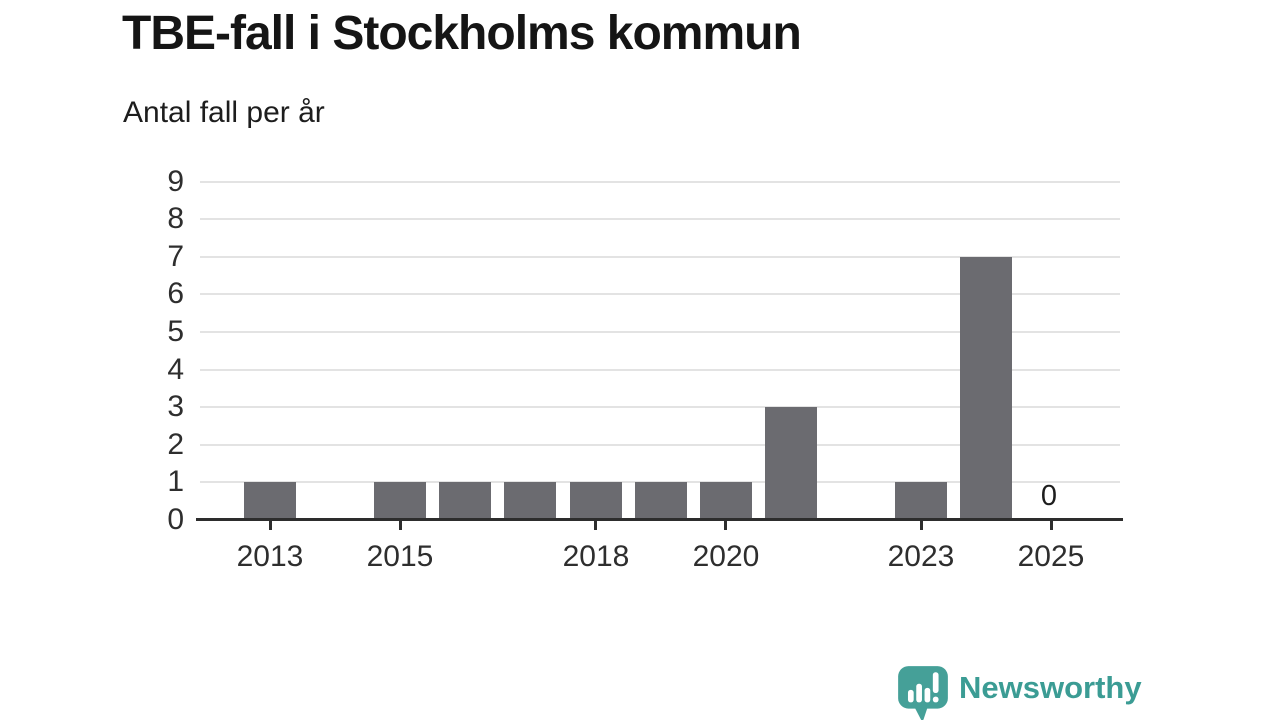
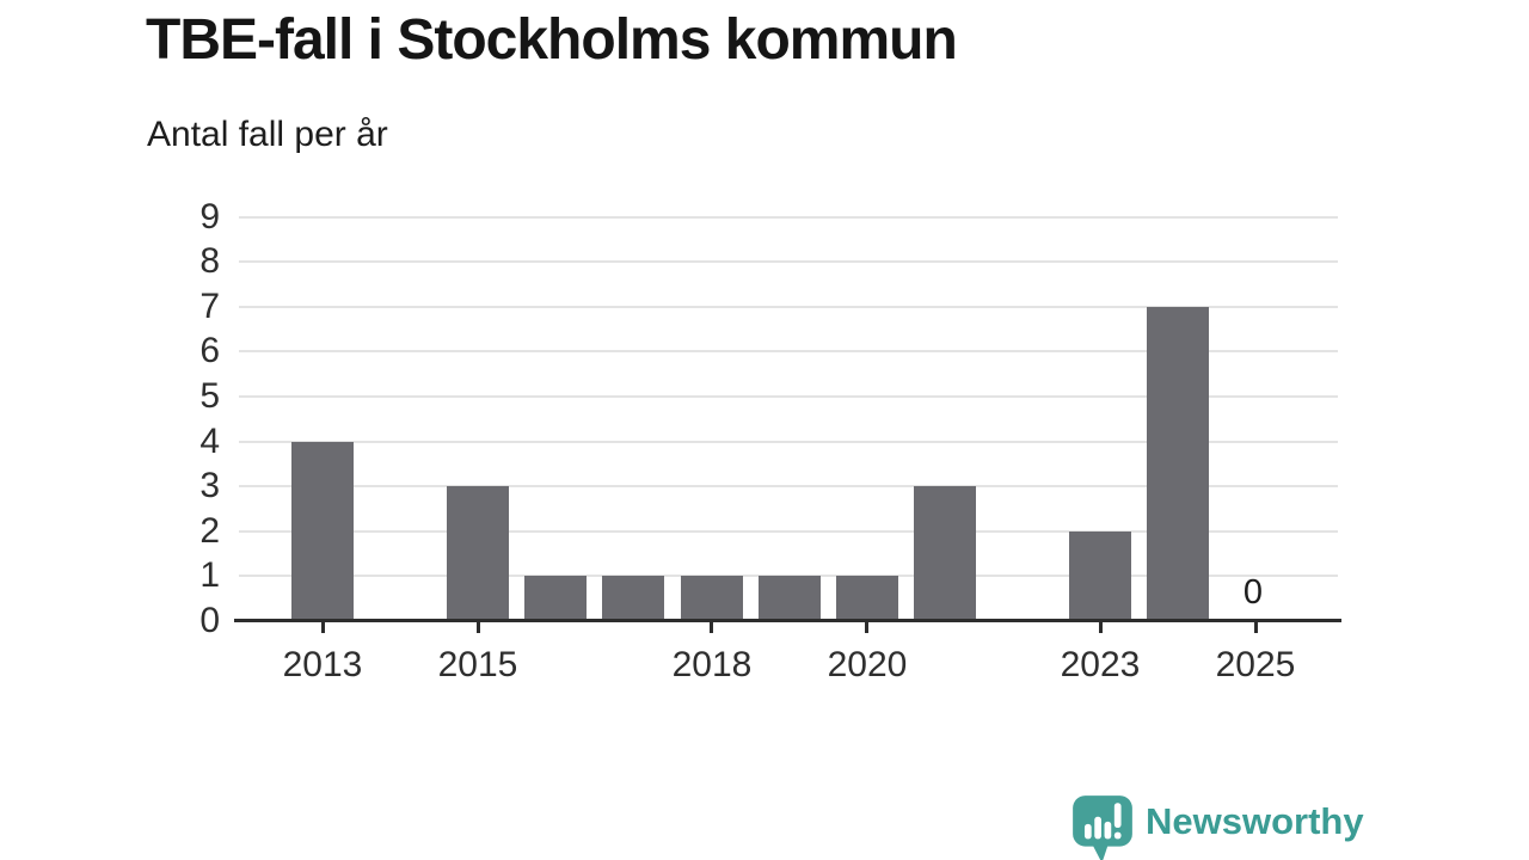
2013: 1 -> 4
2015: 1 -> 3
2023: 1 -> 2
